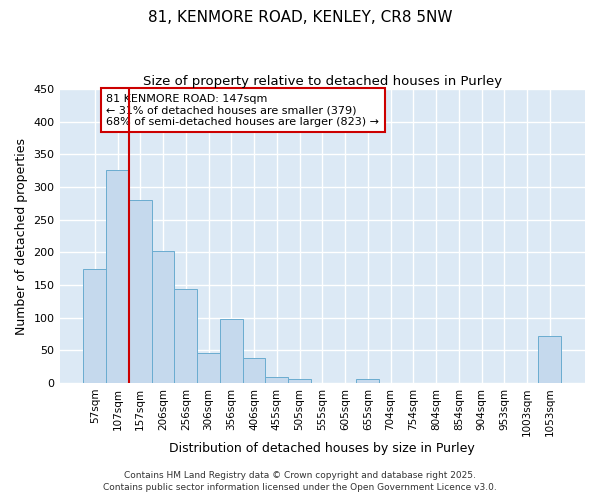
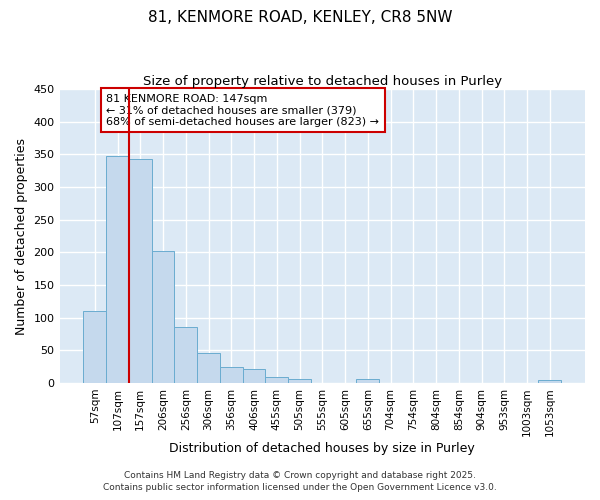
57sqm: 174 -> 110
107sqm: 326 -> 348
157sqm: 280 -> 343
256sqm: 144 -> 85
356sqm: 98 -> 25
406sqm: 38 -> 21
1053sqm: 72 -> 4
